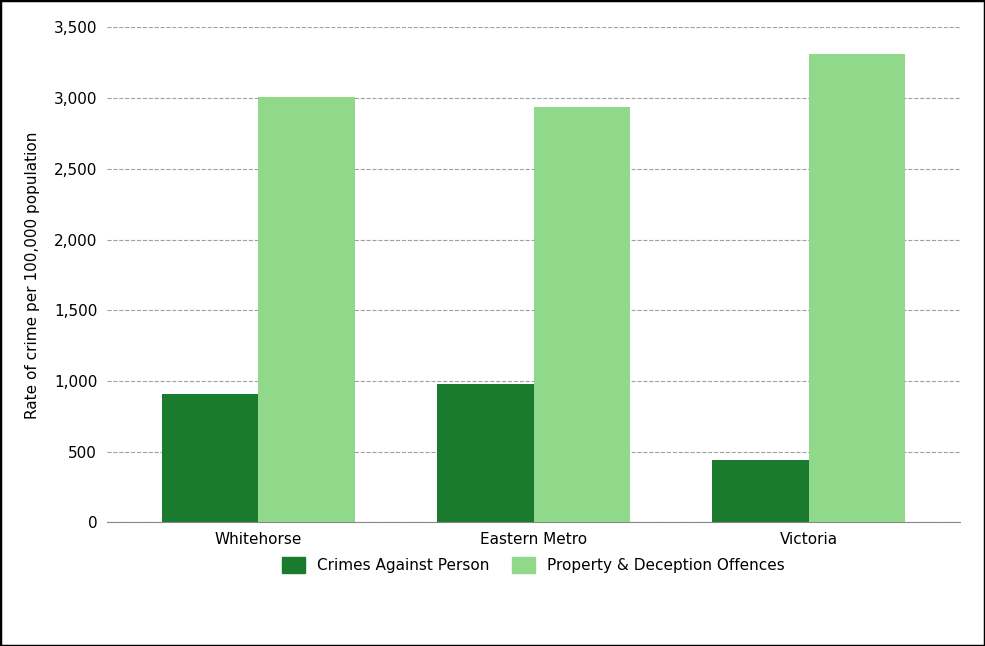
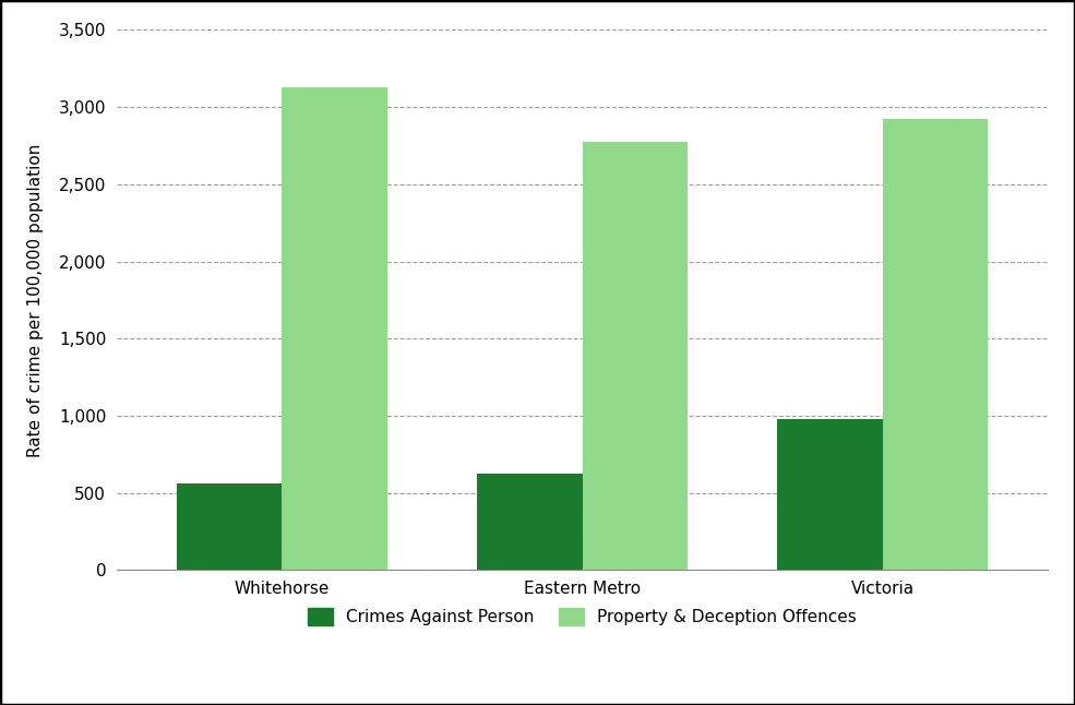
Crimes Against Person/Whitehorse: 910 -> 560
Property & Deception Offences/Whitehorse: 3,010 -> 3,130
Crimes Against Person/Eastern Metro: 980 -> 620
Property & Deception Offences/Eastern Metro: 2,940 -> 2,780
Crimes Against Person/Victoria: 440 -> 980
Property & Deception Offences/Victoria: 3,310 -> 2,920
